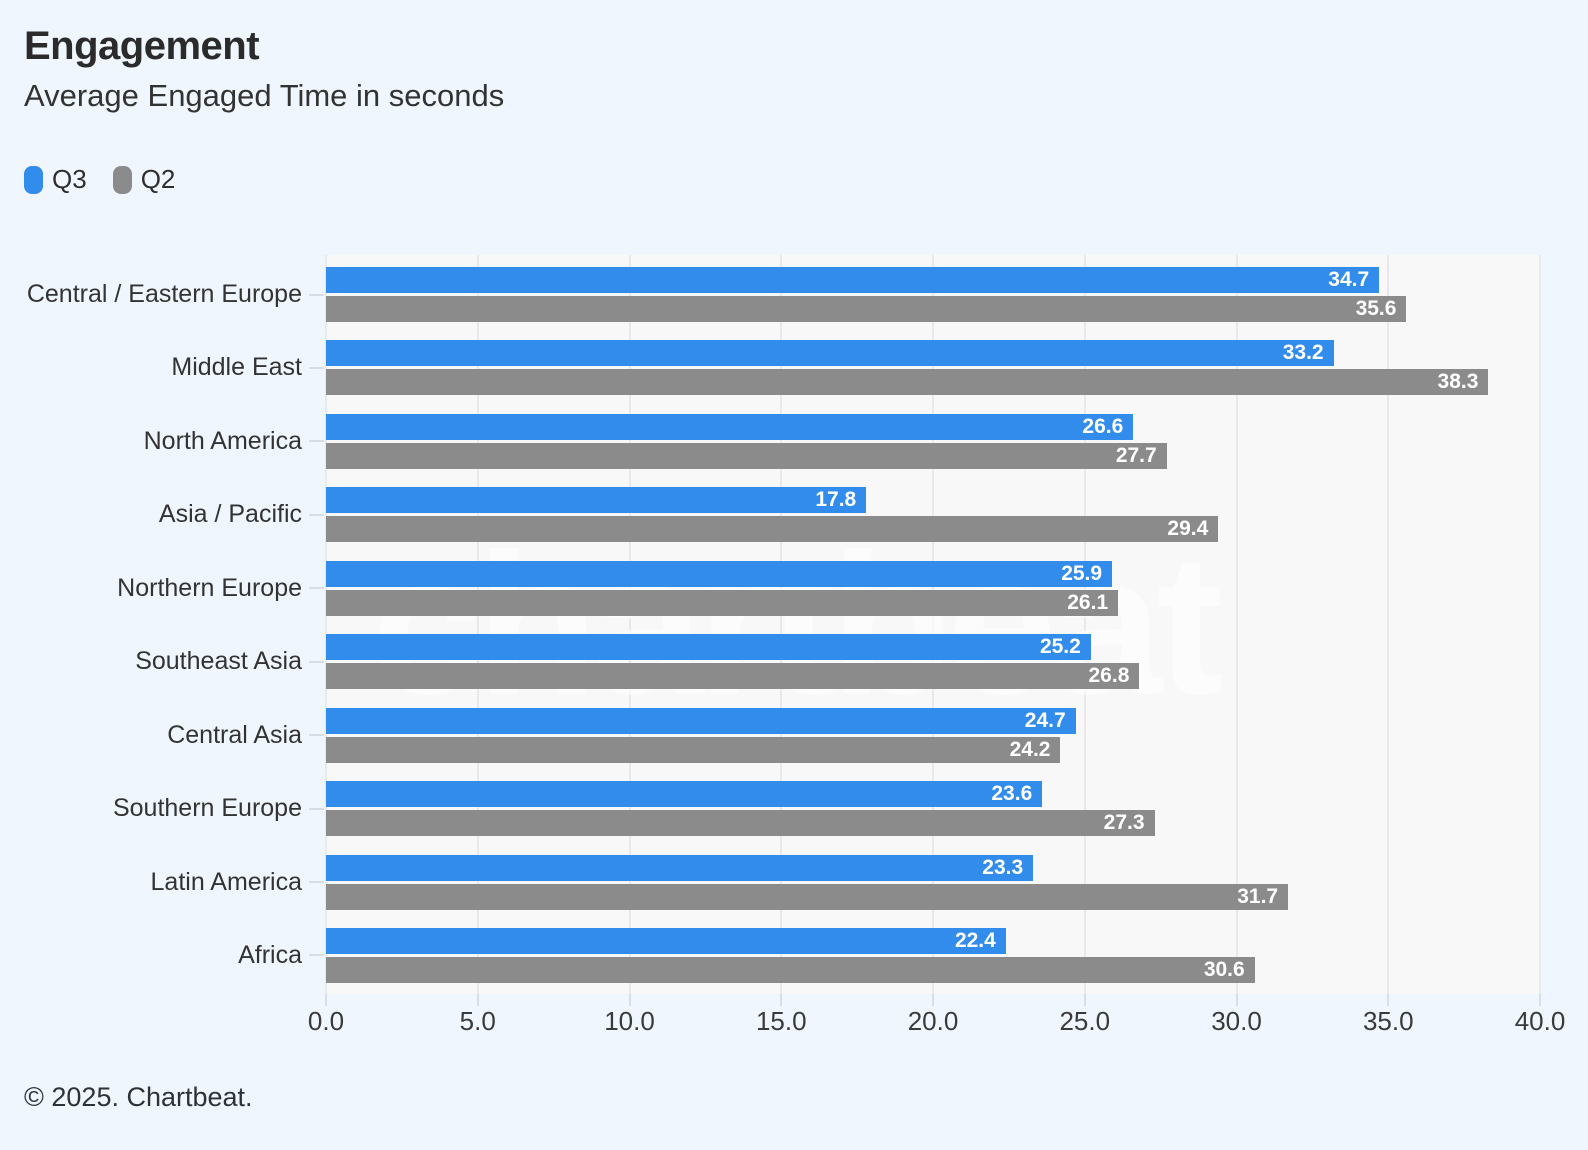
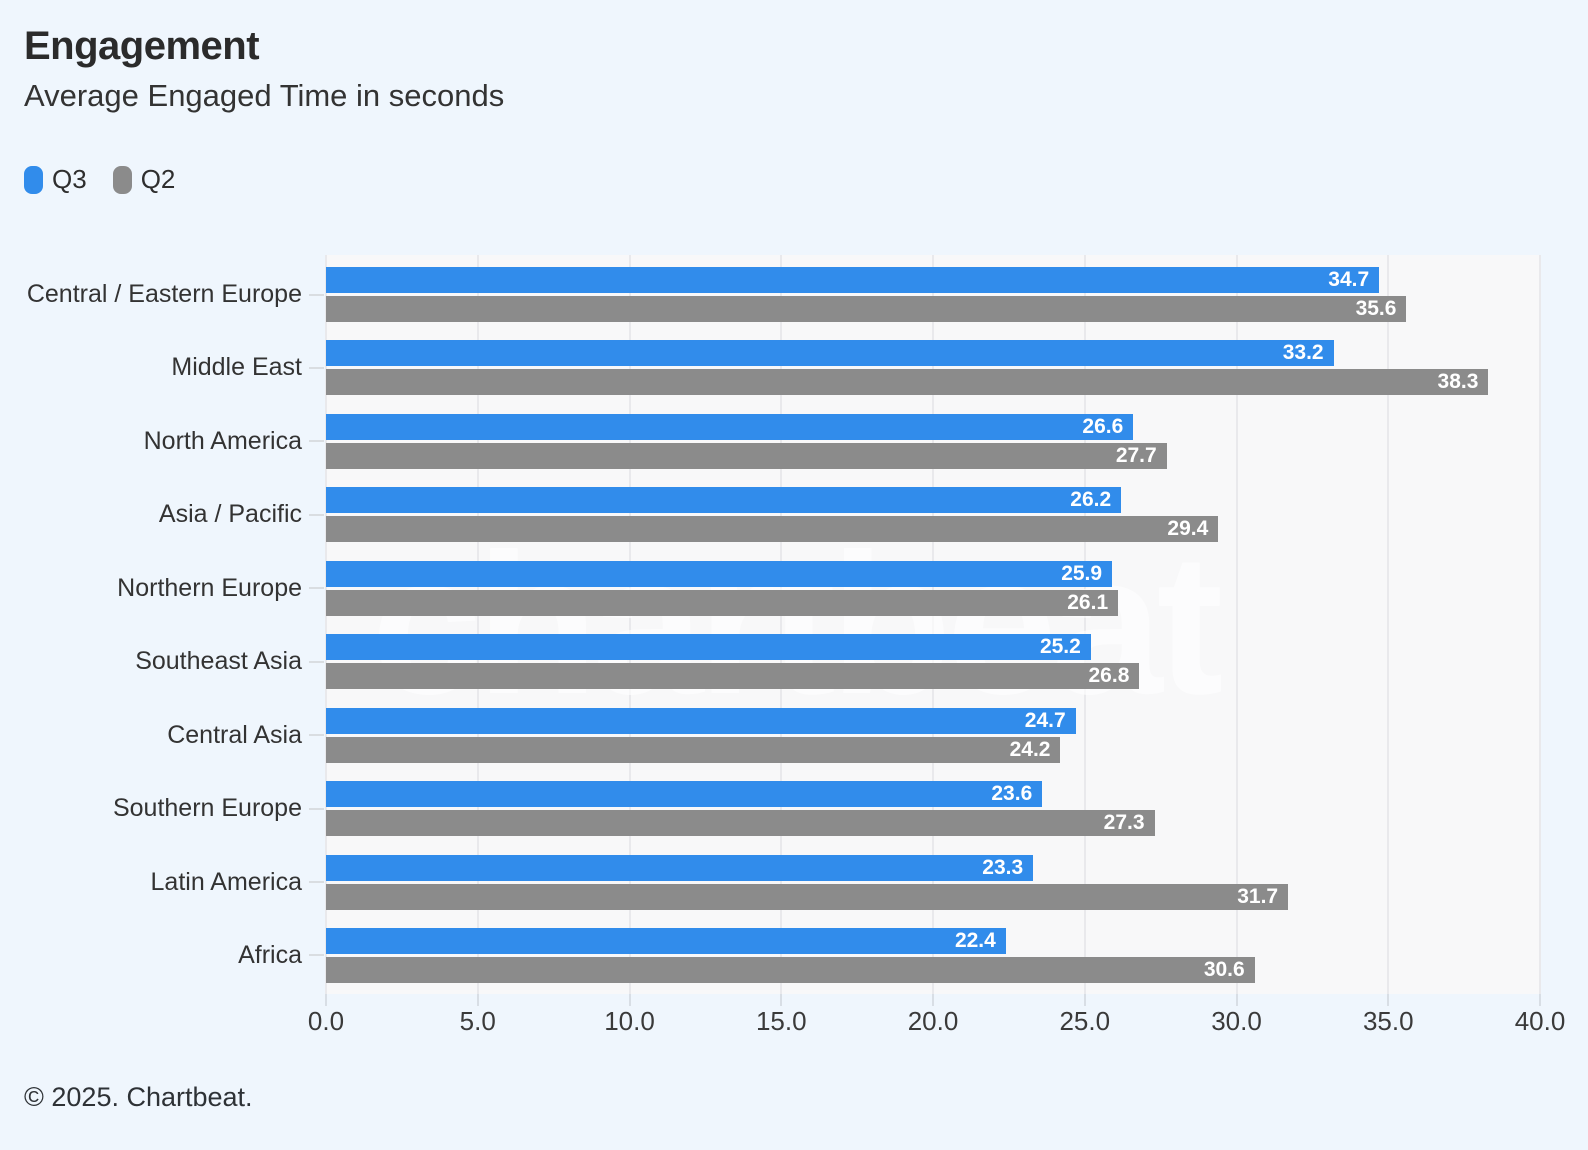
Q3/Asia / Pacific: 17.8 -> 26.2
